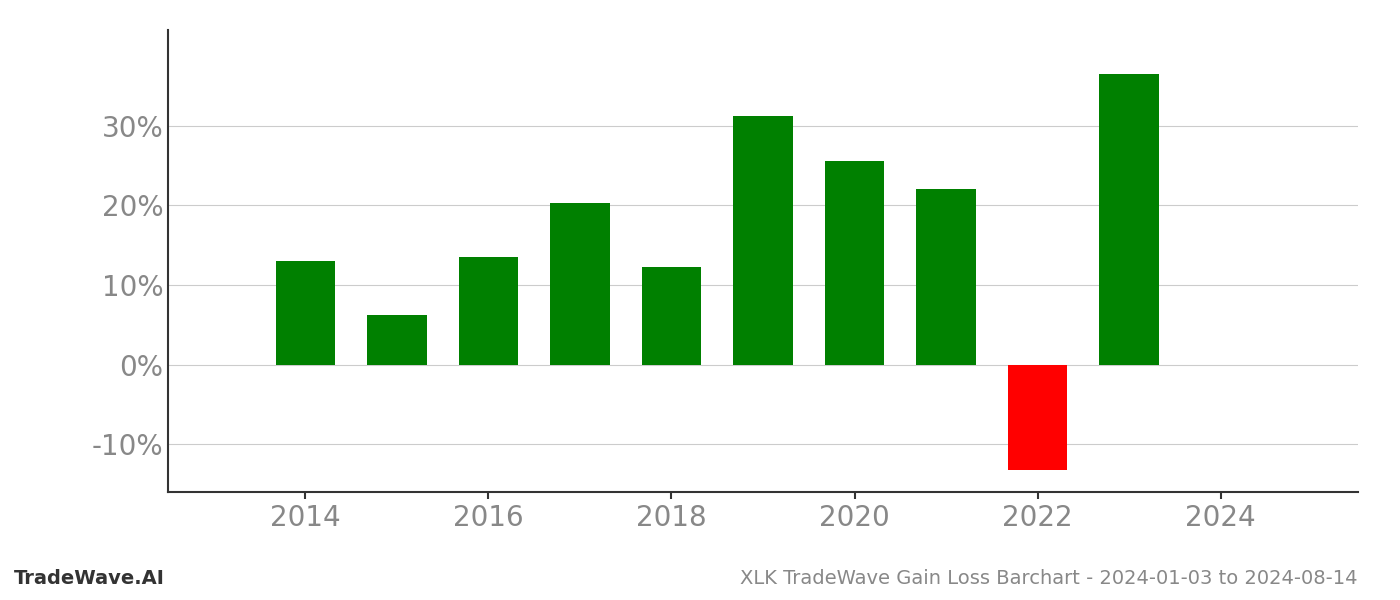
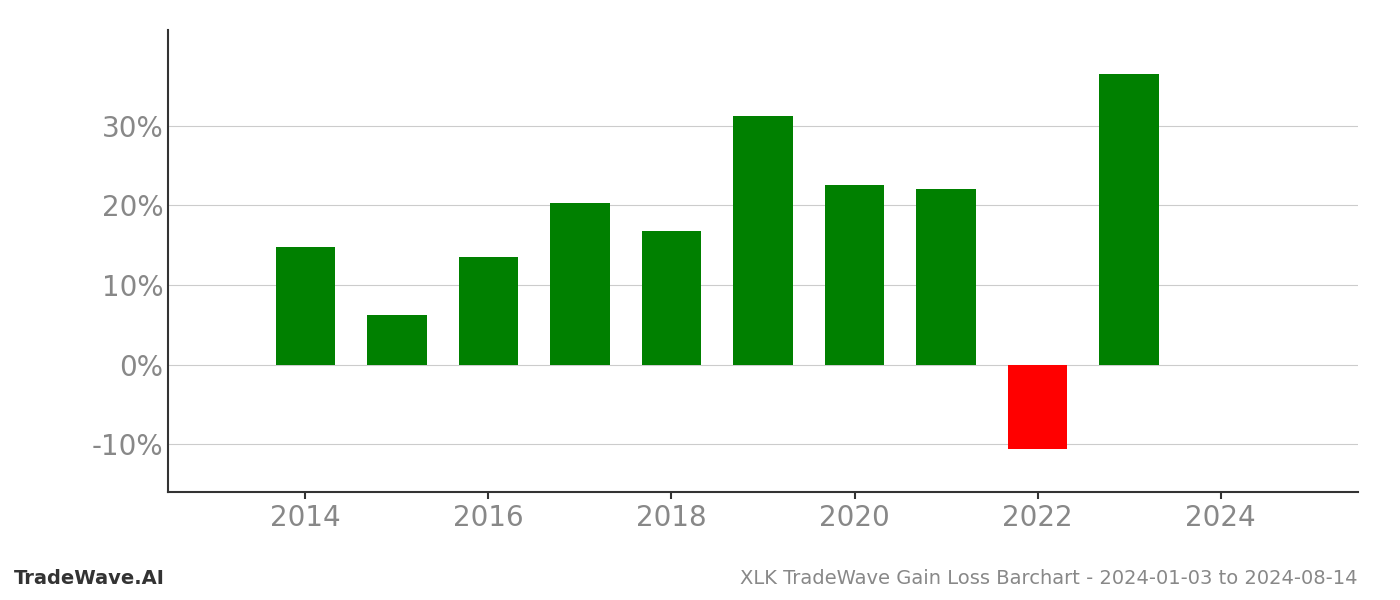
2014: 13.0% -> 14.8%
2018: 12.2% -> 16.8%
2020: 25.5% -> 22.6%
2022: -13.2% -> -10.6%
